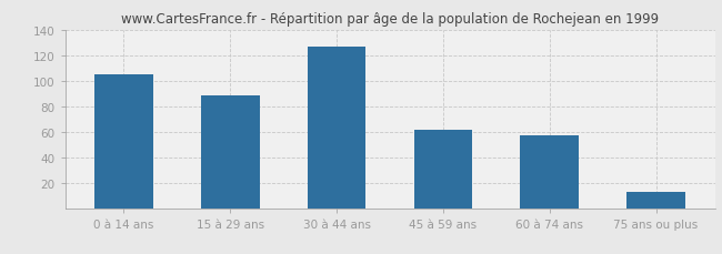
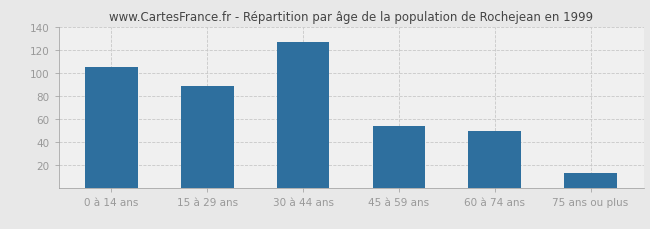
45 à 59 ans: 61 -> 54
60 à 74 ans: 57 -> 49
